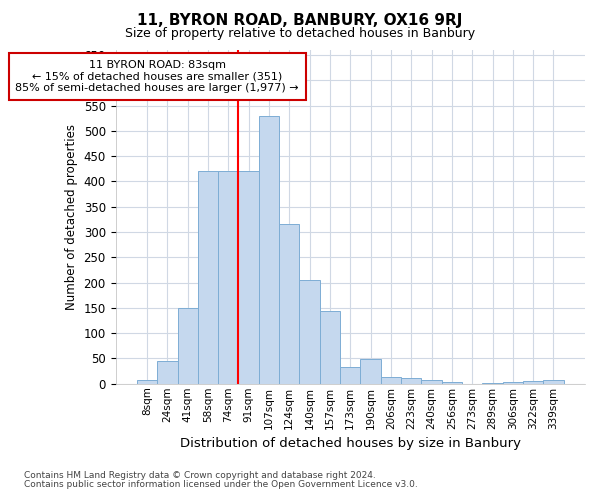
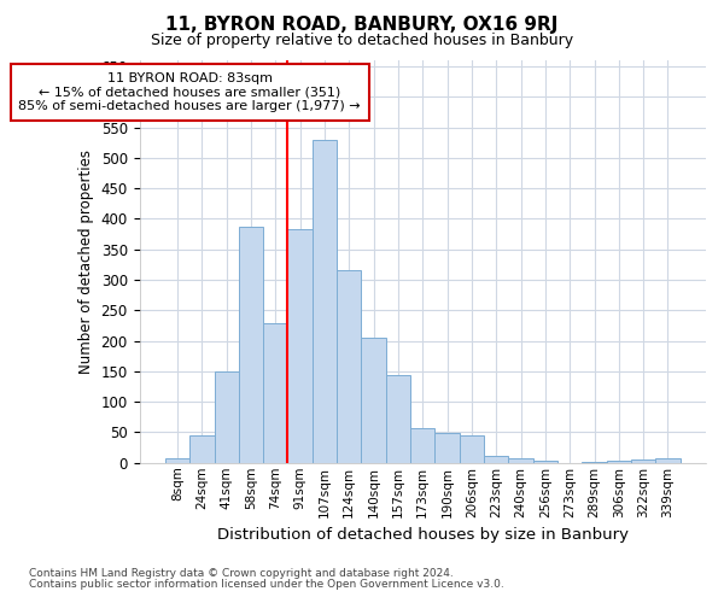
58sqm: 420 -> 388
74sqm: 420 -> 228
91sqm: 420 -> 384
173sqm: 33 -> 56
206sqm: 14 -> 46
